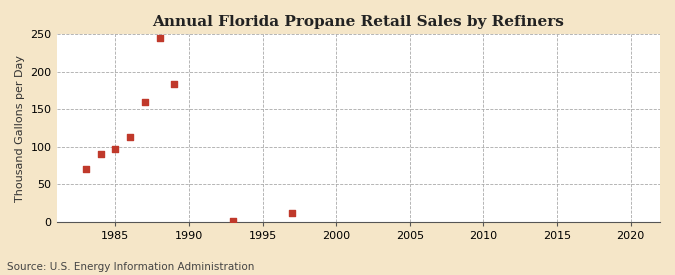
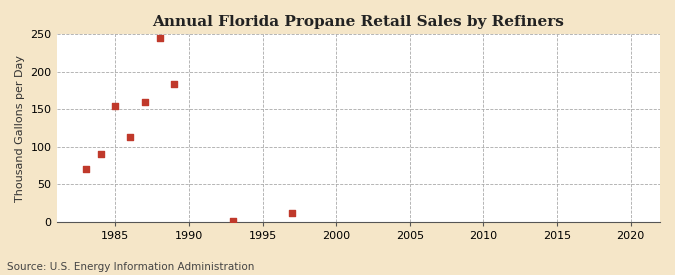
1985: 97 -> 154
